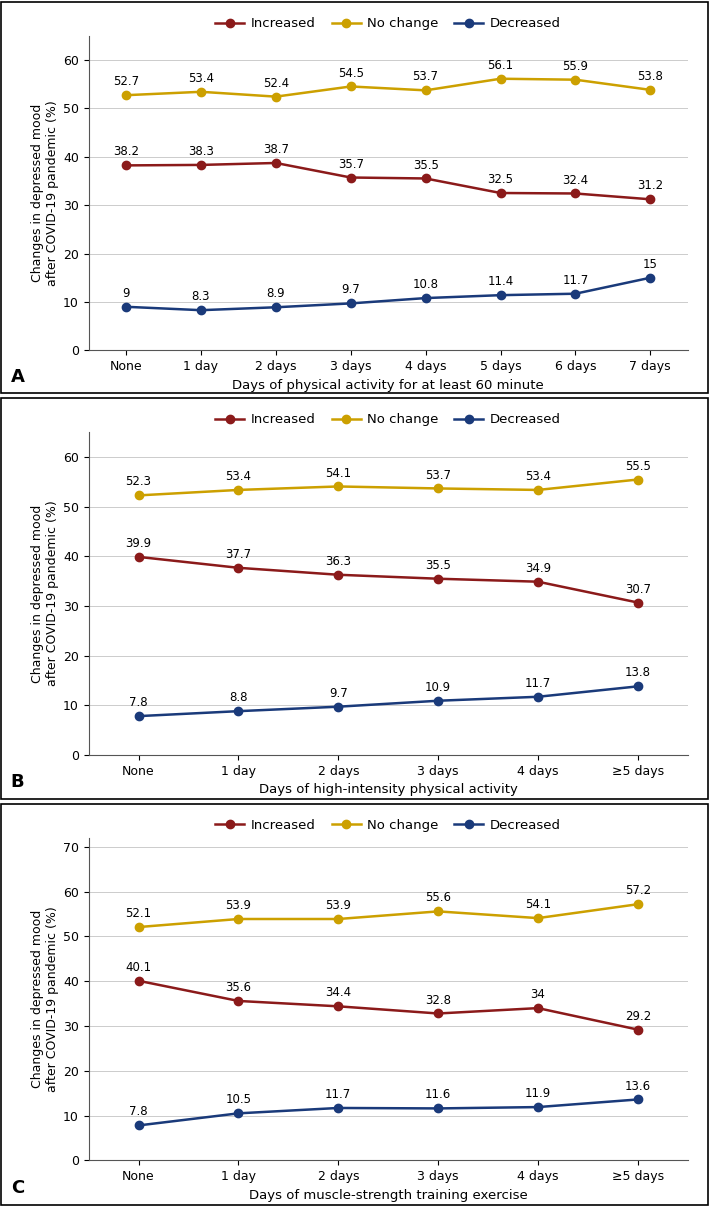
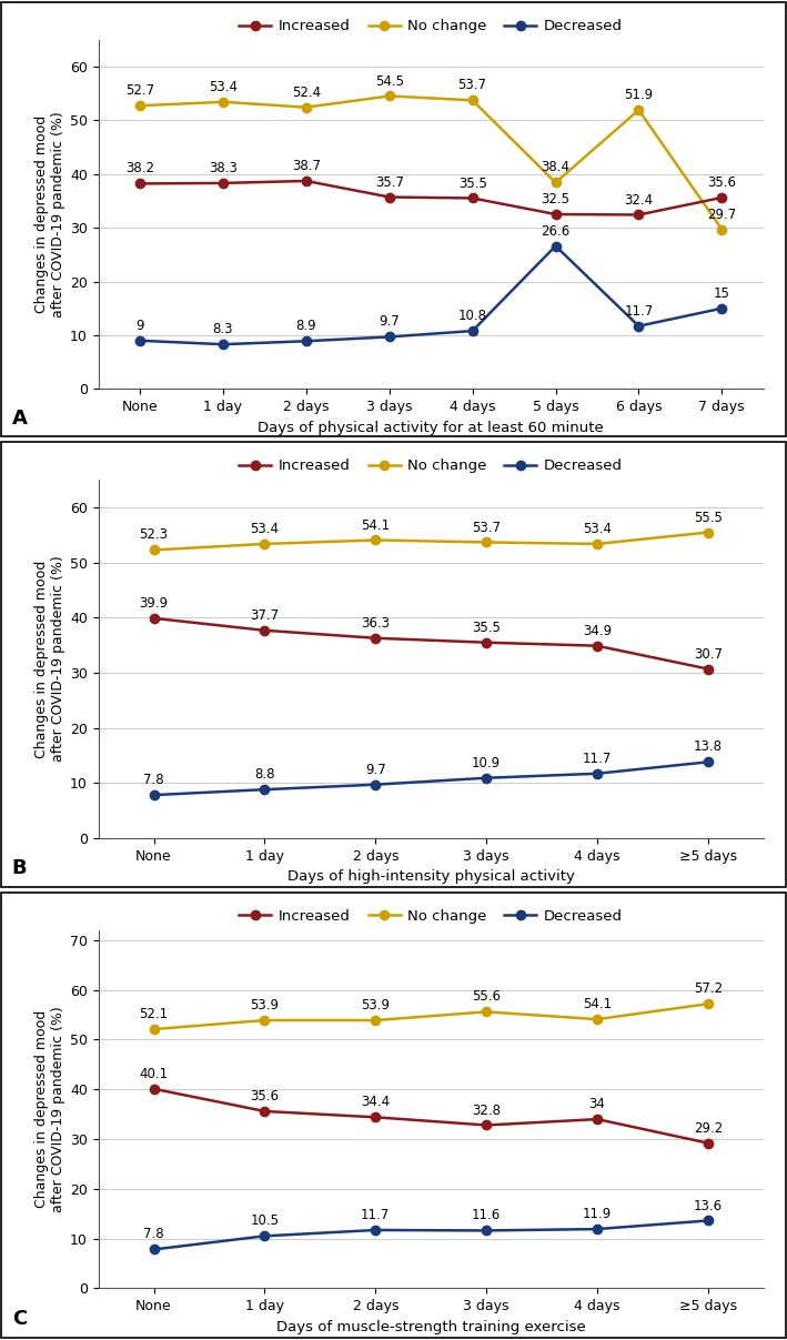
No change/5 days: 56.1 -> 38.4
Decreased/5 days: 11.4 -> 26.6
No change/6 days: 55.9 -> 51.9
Increased/7 days: 31.2 -> 35.6
No change/7 days: 53.8 -> 29.7
